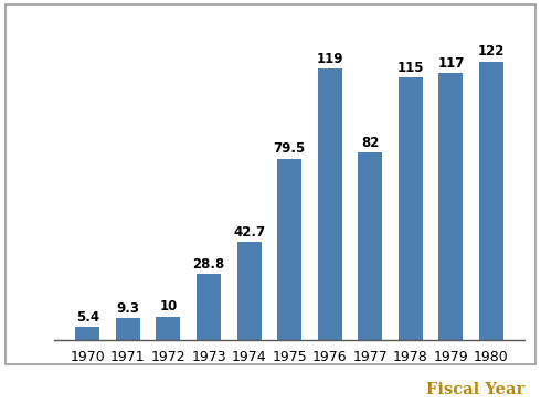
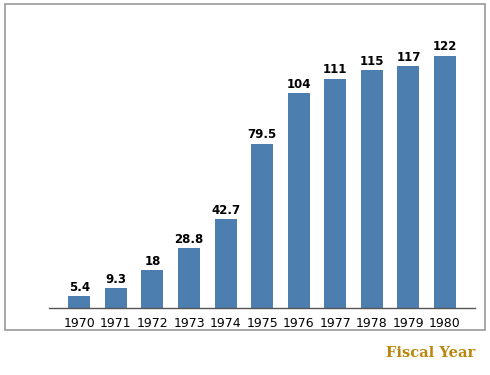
1972: 10 -> 18
1976: 119 -> 104
1977: 82 -> 111
